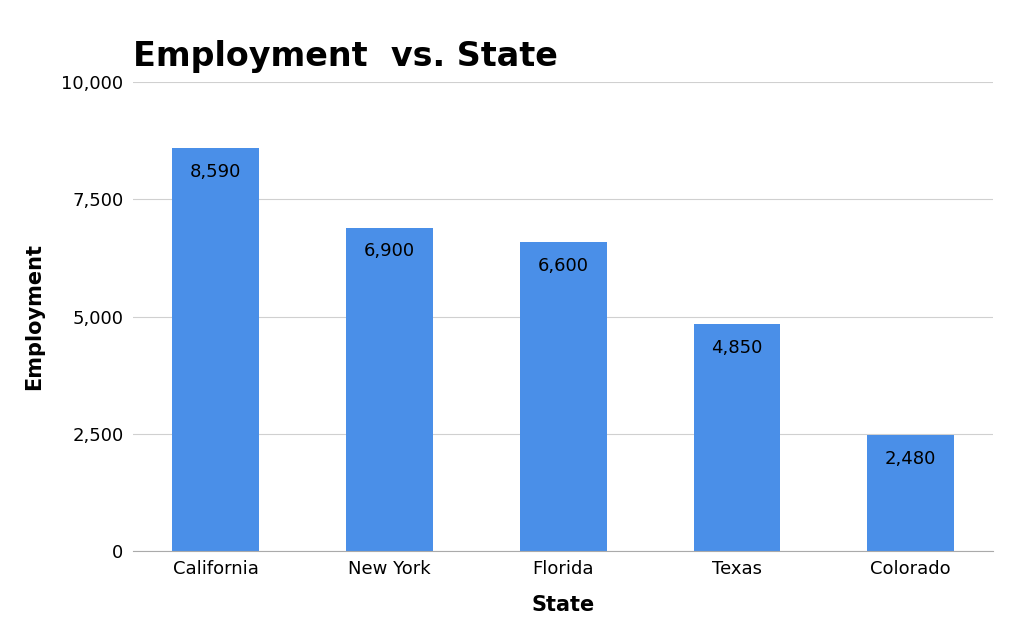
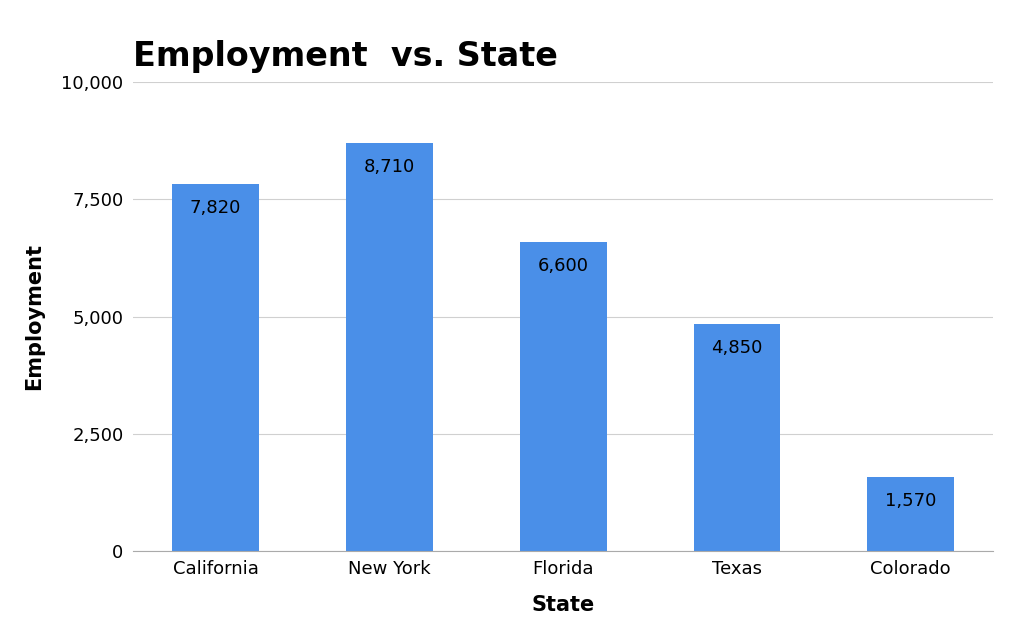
California: 8,590 -> 7,820
New York: 6,900 -> 8,710
Colorado: 2,480 -> 1,570
